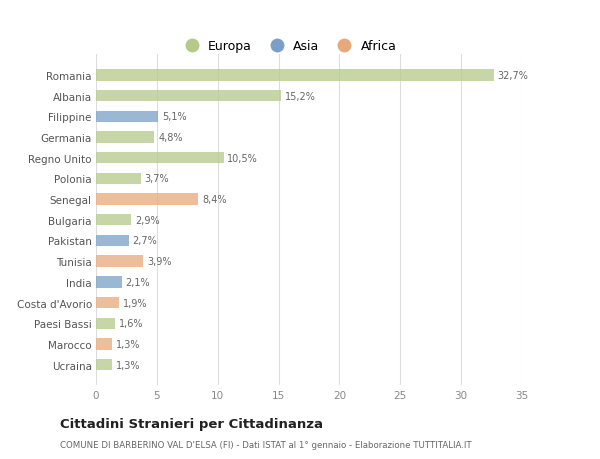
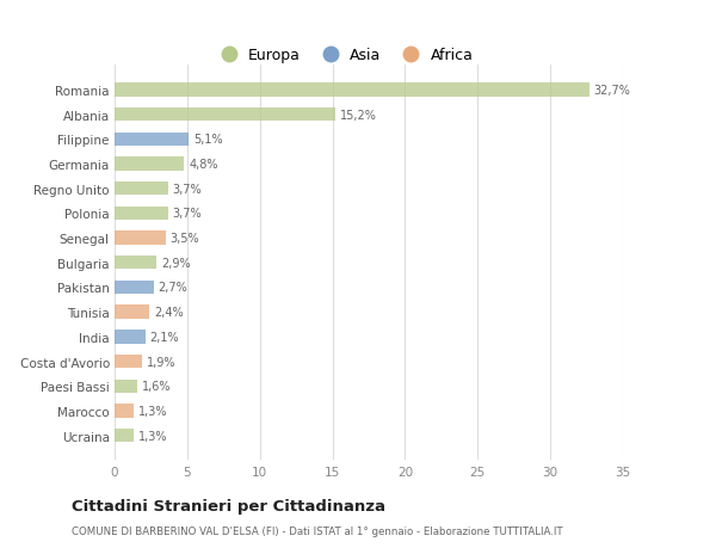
Regno Unito: 10,5% -> 3,7%
Senegal: 8,4% -> 3,5%
Tunisia: 3,9% -> 2,4%
